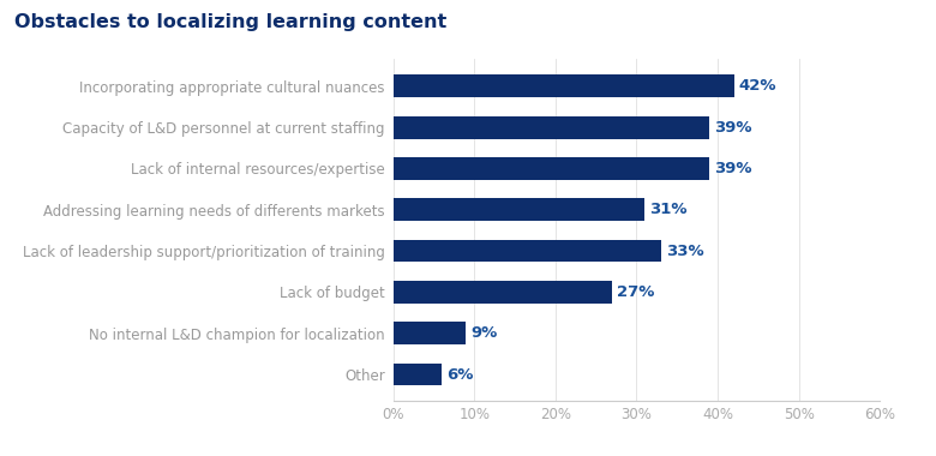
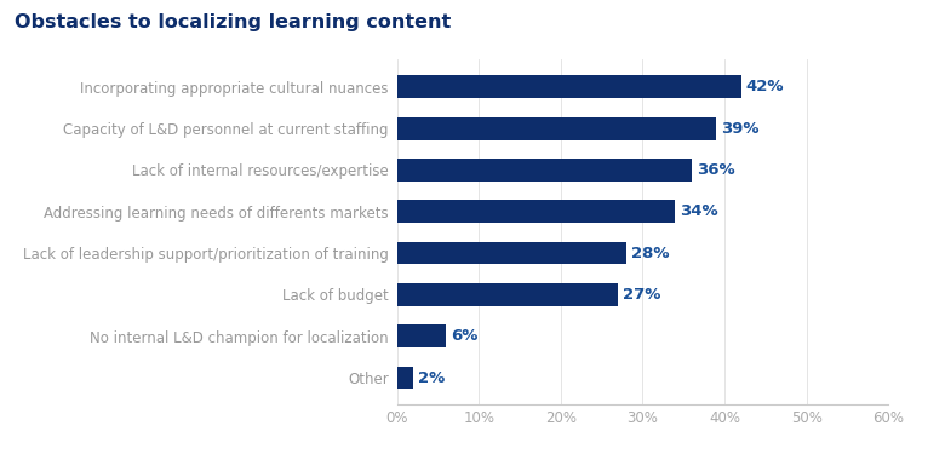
Lack of internal resources/expertise: 39% -> 36%
Addressing learning needs of differents markets: 31% -> 34%
Lack of leadership support/prioritization of training: 33% -> 28%
No internal L&D champion for localization: 9% -> 6%
Other: 6% -> 2%
